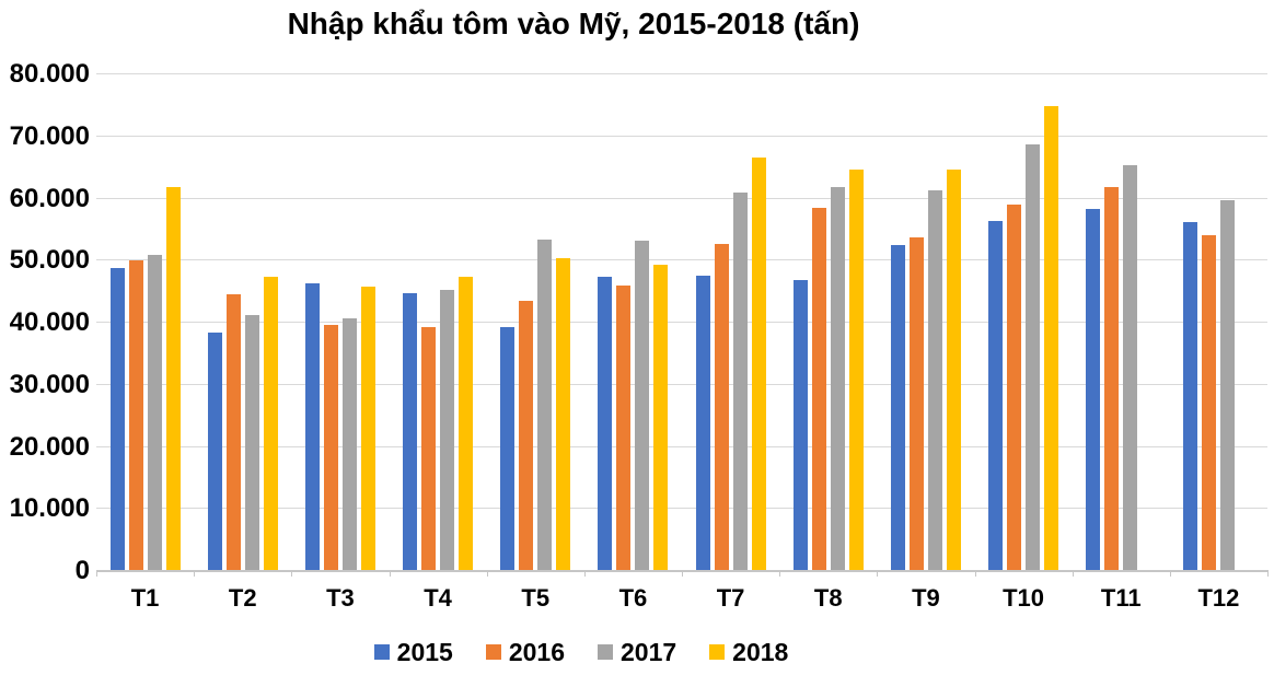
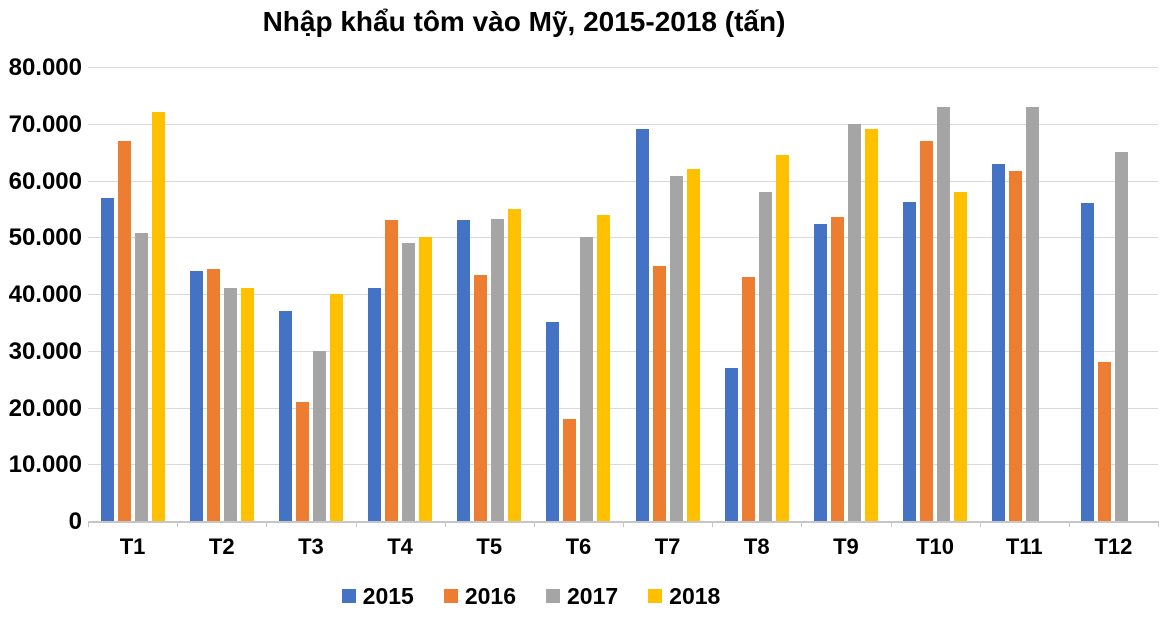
2015/T1: 49000 -> 57000
2016/T1: 50000 -> 67000
2018/T1: 62000 -> 72000
2015/T2: 38000 -> 44000
2018/T2: 47000 -> 41000
2015/T3: 46000 -> 37000
2016/T3: 40000 -> 21000
2017/T3: 40000 -> 30000
2018/T3: 46000 -> 40000
2015/T4: 45000 -> 41000
2016/T4: 39000 -> 53000
2017/T4: 45000 -> 49000
2018/T4: 47000 -> 50000
2015/T5: 39000 -> 53000
2018/T5: 50000 -> 55000
2015/T6: 47000 -> 35000
2016/T6: 46000 -> 18000
2017/T6: 53000 -> 50000
2018/T6: 49000 -> 54000
2015/T7: 47000 -> 69000
2016/T7: 52000 -> 45000
2018/T7: 66000 -> 62000
2015/T8: 47000 -> 27000
2016/T8: 58000 -> 43000
2017/T8: 62000 -> 58000
2017/T9: 61000 -> 70000
2018/T9: 64000 -> 69000
2016/T10: 59000 -> 67000
2017/T10: 68000 -> 73000
2018/T10: 75000 -> 58000
2015/T11: 58000 -> 63000
2017/T11: 65000 -> 73000
2016/T12: 54000 -> 28000
2017/T12: 60000 -> 65000
